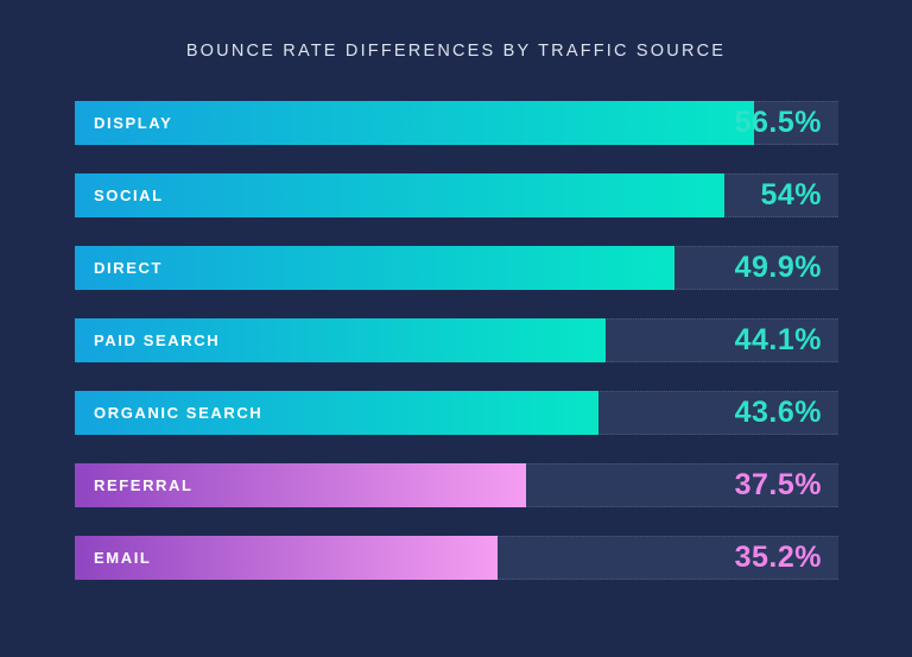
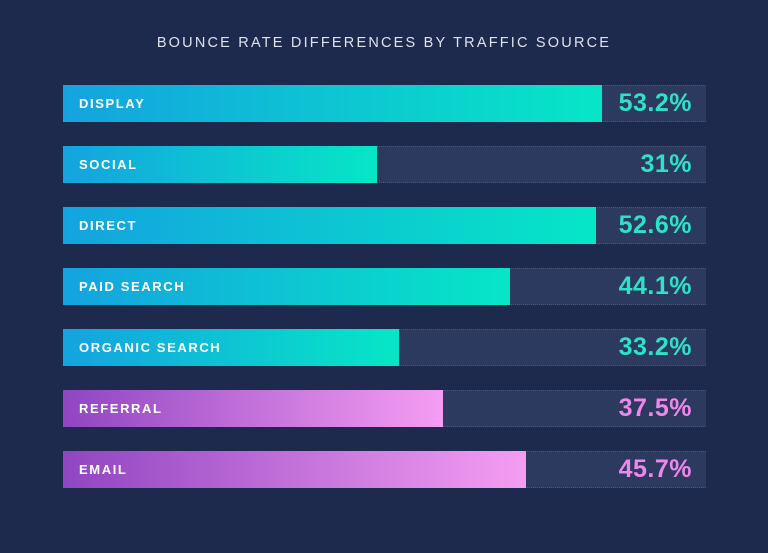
DISPLAY: 56.5% -> 53.2%
SOCIAL: 54% -> 31%
DIRECT: 49.9% -> 52.6%
ORGANIC SEARCH: 43.6% -> 33.2%
EMAIL: 35.2% -> 45.7%
